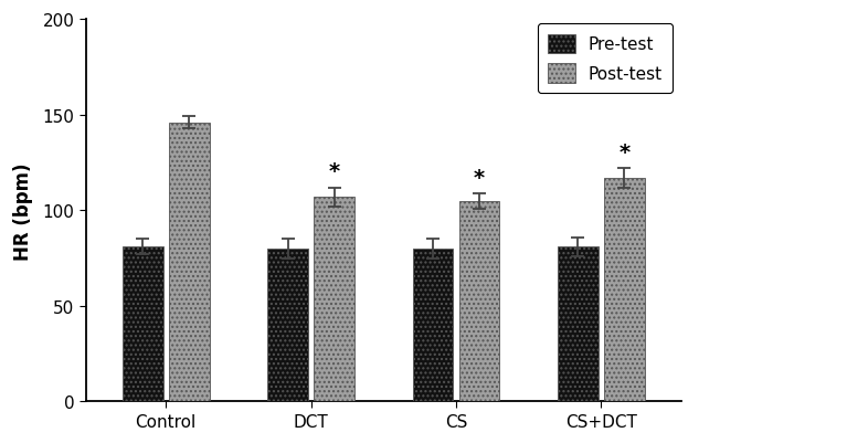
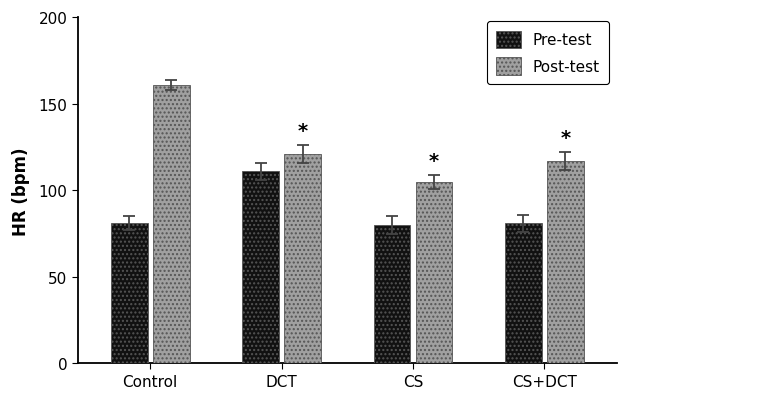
Post-test/Control: 146 -> 161
Pre-test/DCT: 80 -> 111
Post-test/DCT: 107 -> 121
